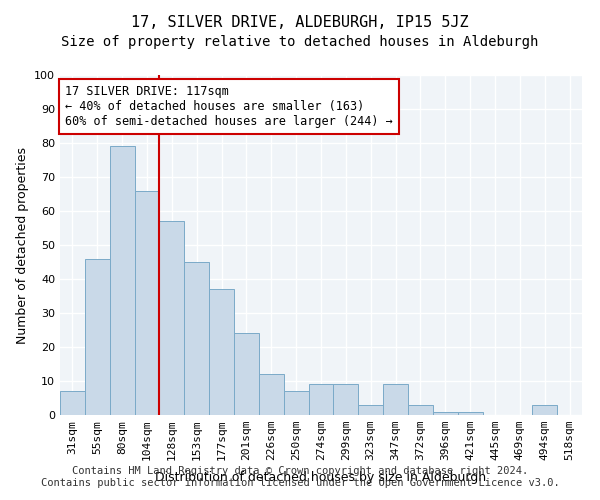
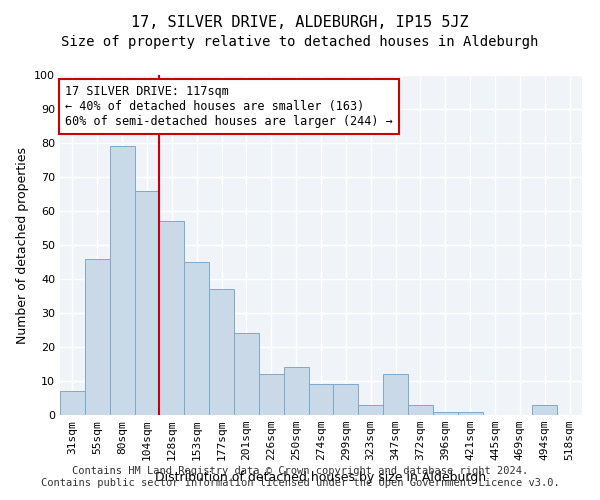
250sqm: 7 -> 14
347sqm: 9 -> 12
